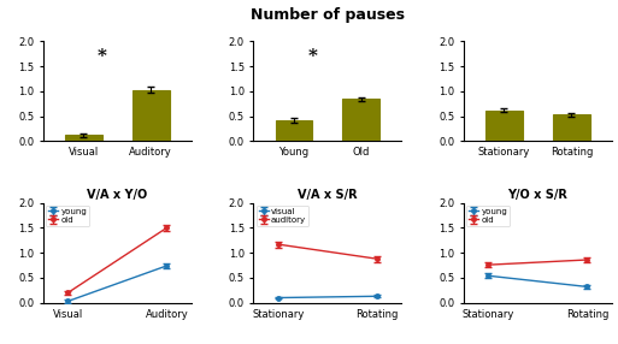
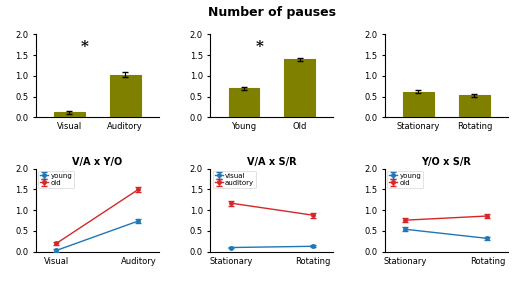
Young: 0.42 -> 0.70
Old: 0.84 -> 1.40
